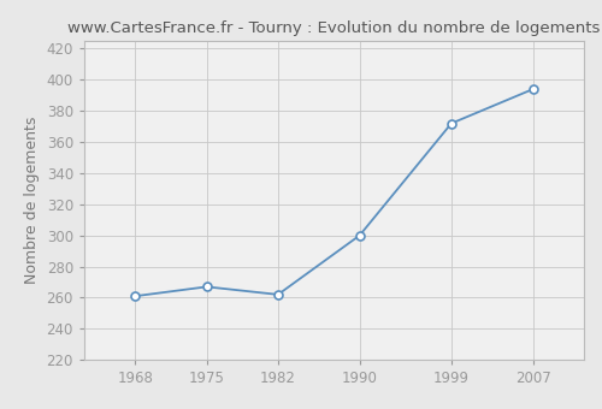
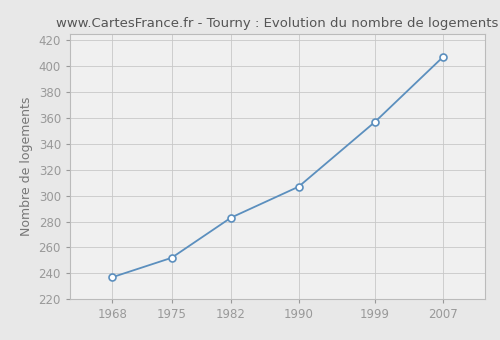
1968: 261 -> 237
1975: 267 -> 252
1982: 262 -> 283
1990: 300 -> 307
1999: 372 -> 357
2007: 394 -> 407
